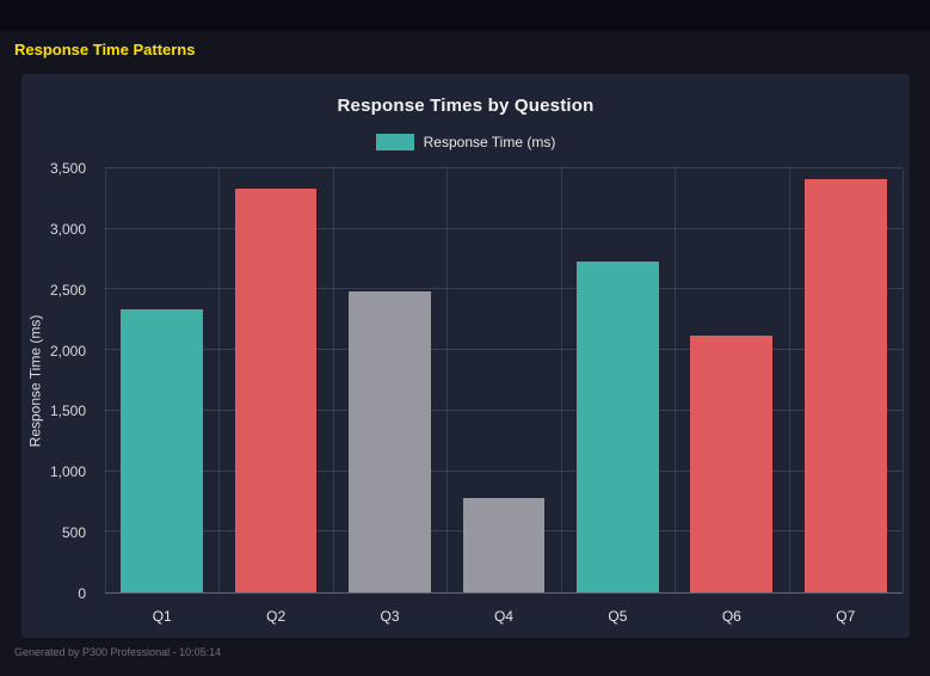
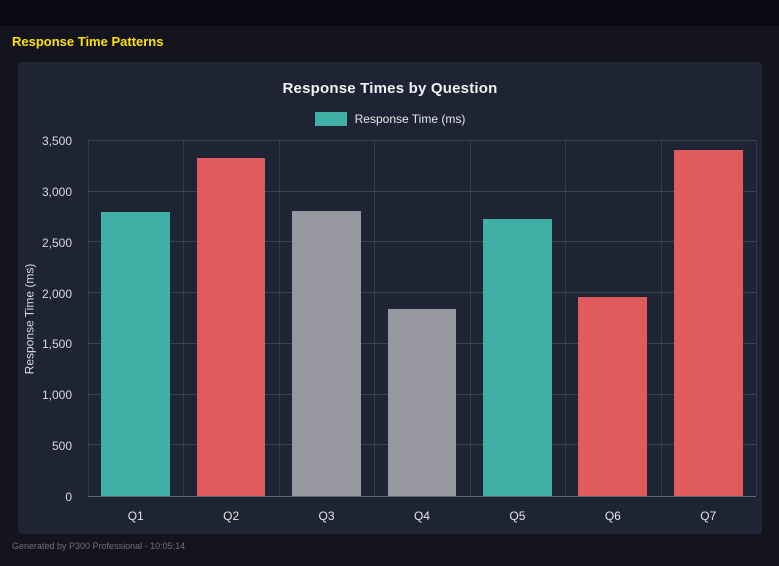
Q1: 2340 -> 2800
Q3: 2480 -> 2810
Q4: 780 -> 1840
Q6: 2120 -> 1960
